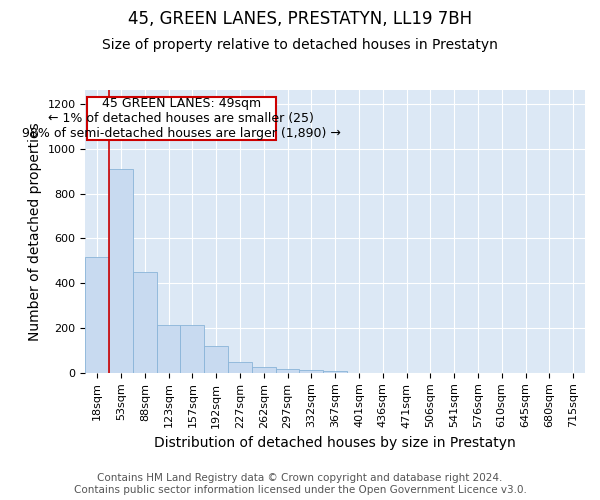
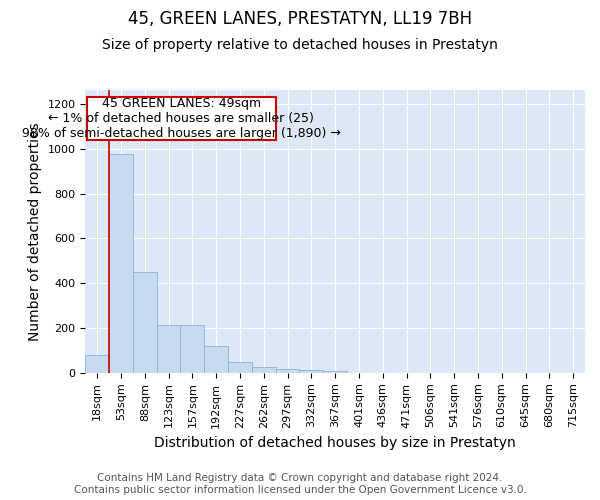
18sqm: 515 -> 80
53sqm: 910 -> 975
